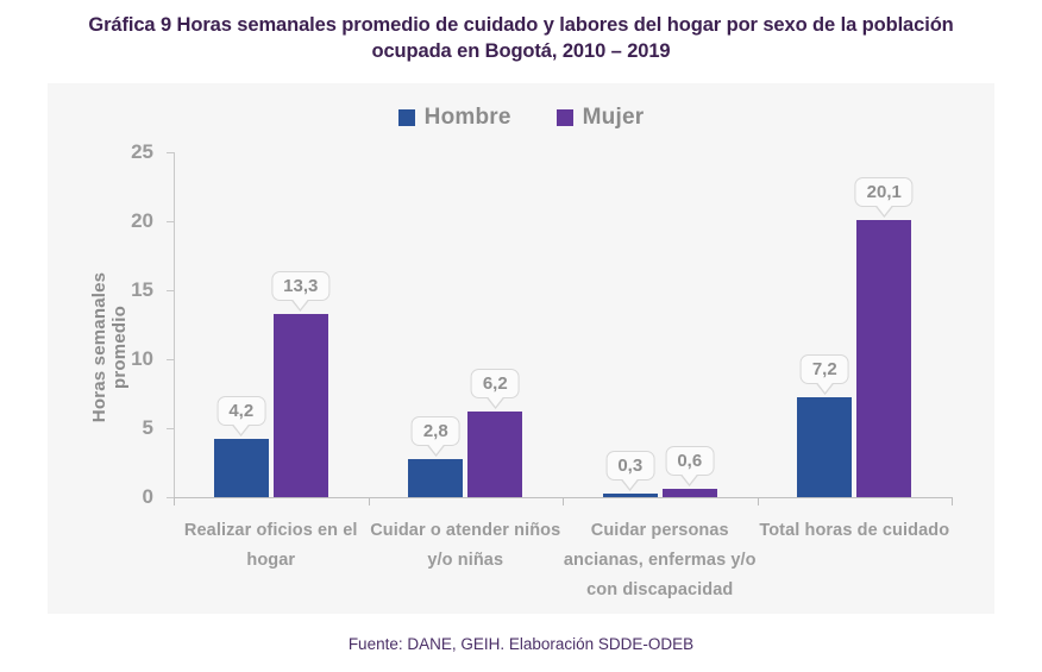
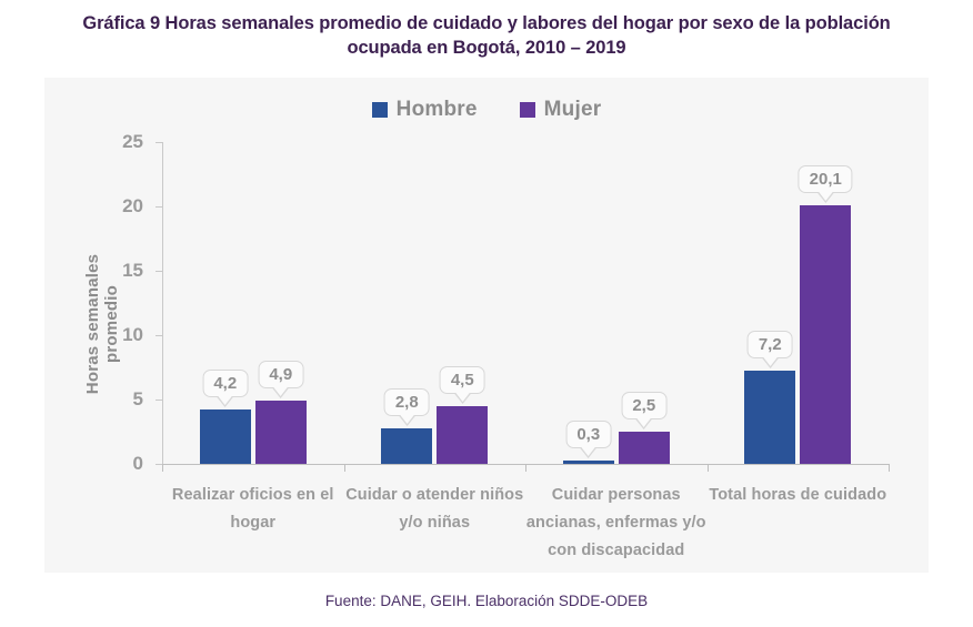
Mujer/Realizar oficios en el hogar: 13,3 -> 4,9
Mujer/Cuidar o atender niños y/o niñas: 6,2 -> 4,5
Mujer/Cuidar personas ancianas, enfermas y/o con discapacidad: 0,6 -> 2,5
